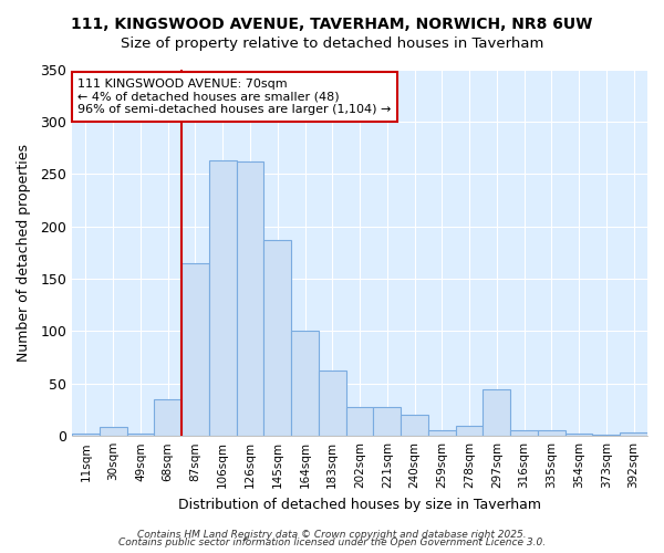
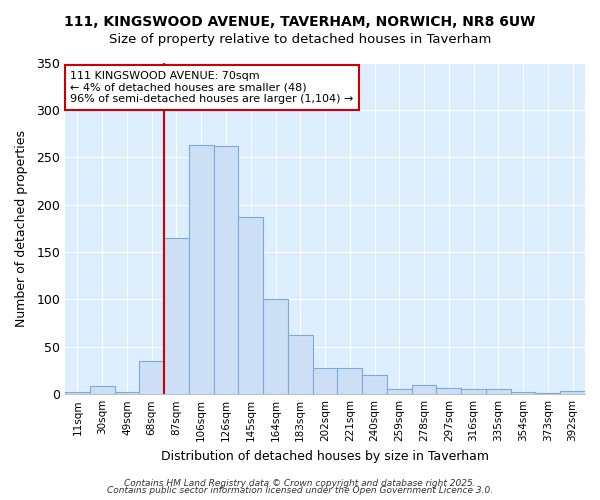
297sqm: 44 -> 7
